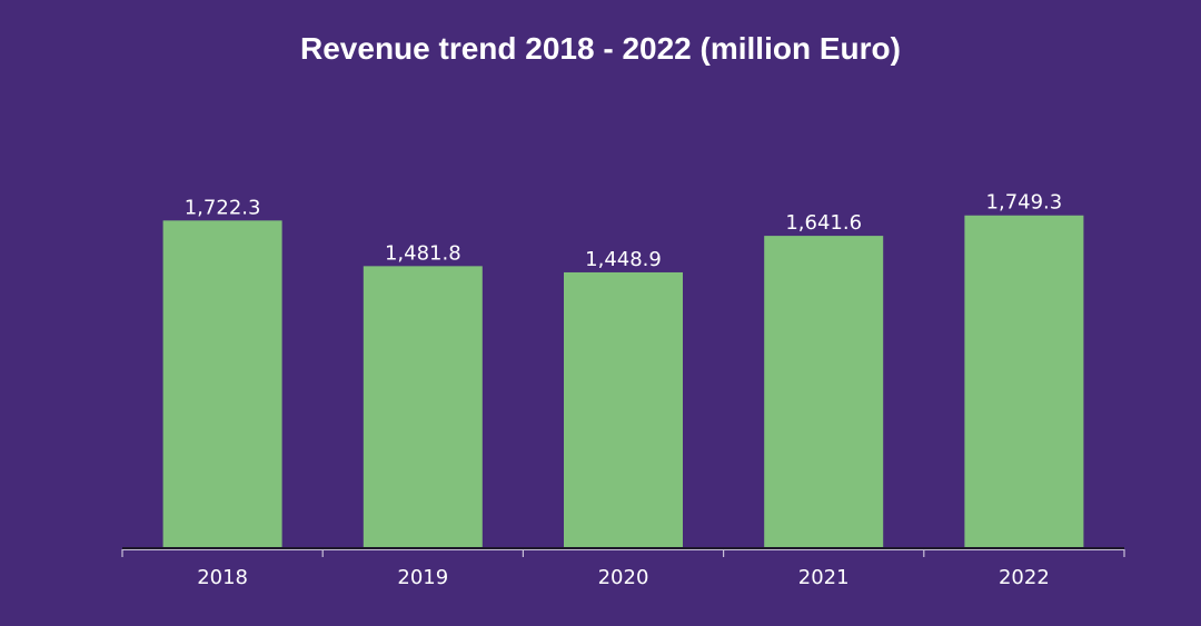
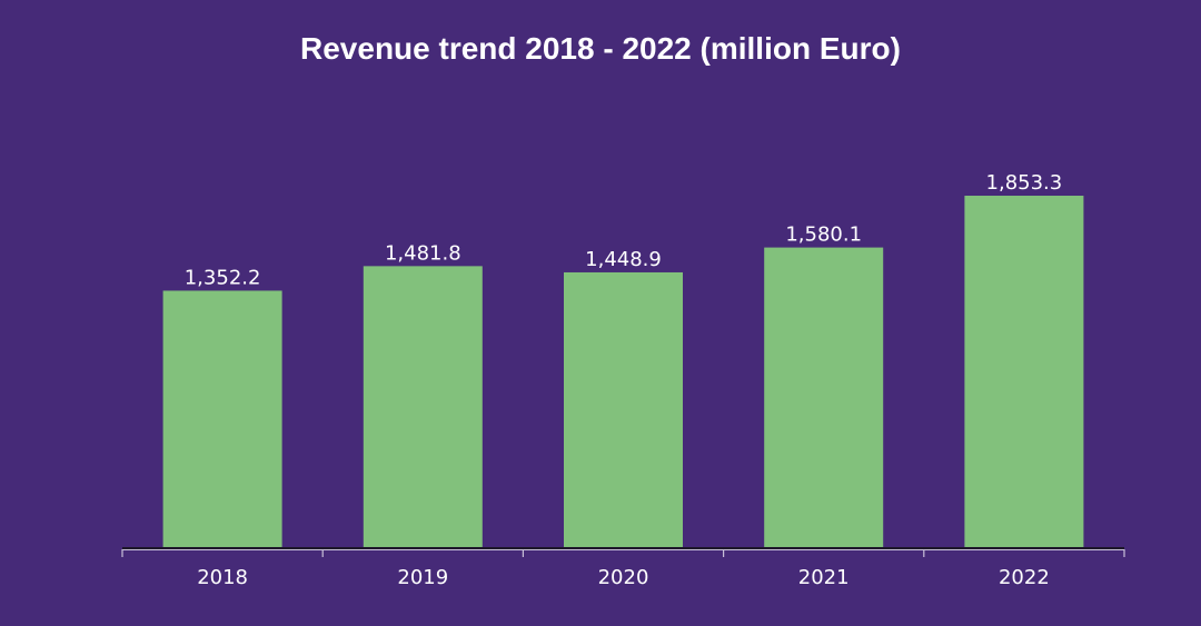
2018: 1,722.3 -> 1,352.2
2021: 1,641.6 -> 1,580.1
2022: 1,749.3 -> 1,853.3
